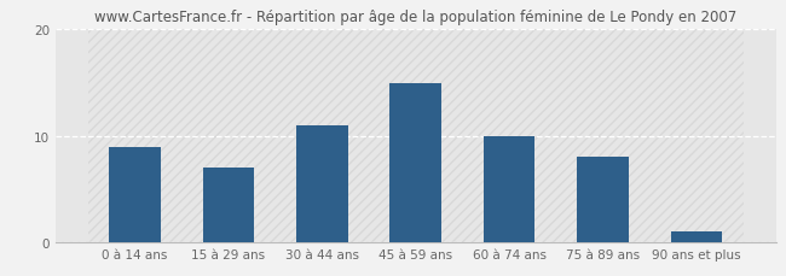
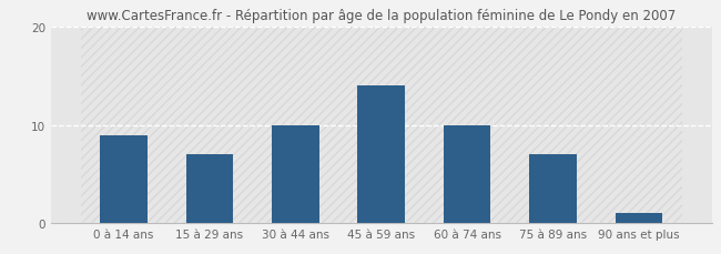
30 à 44 ans: 11 -> 10
45 à 59 ans: 15 -> 14
75 à 89 ans: 8 -> 7
